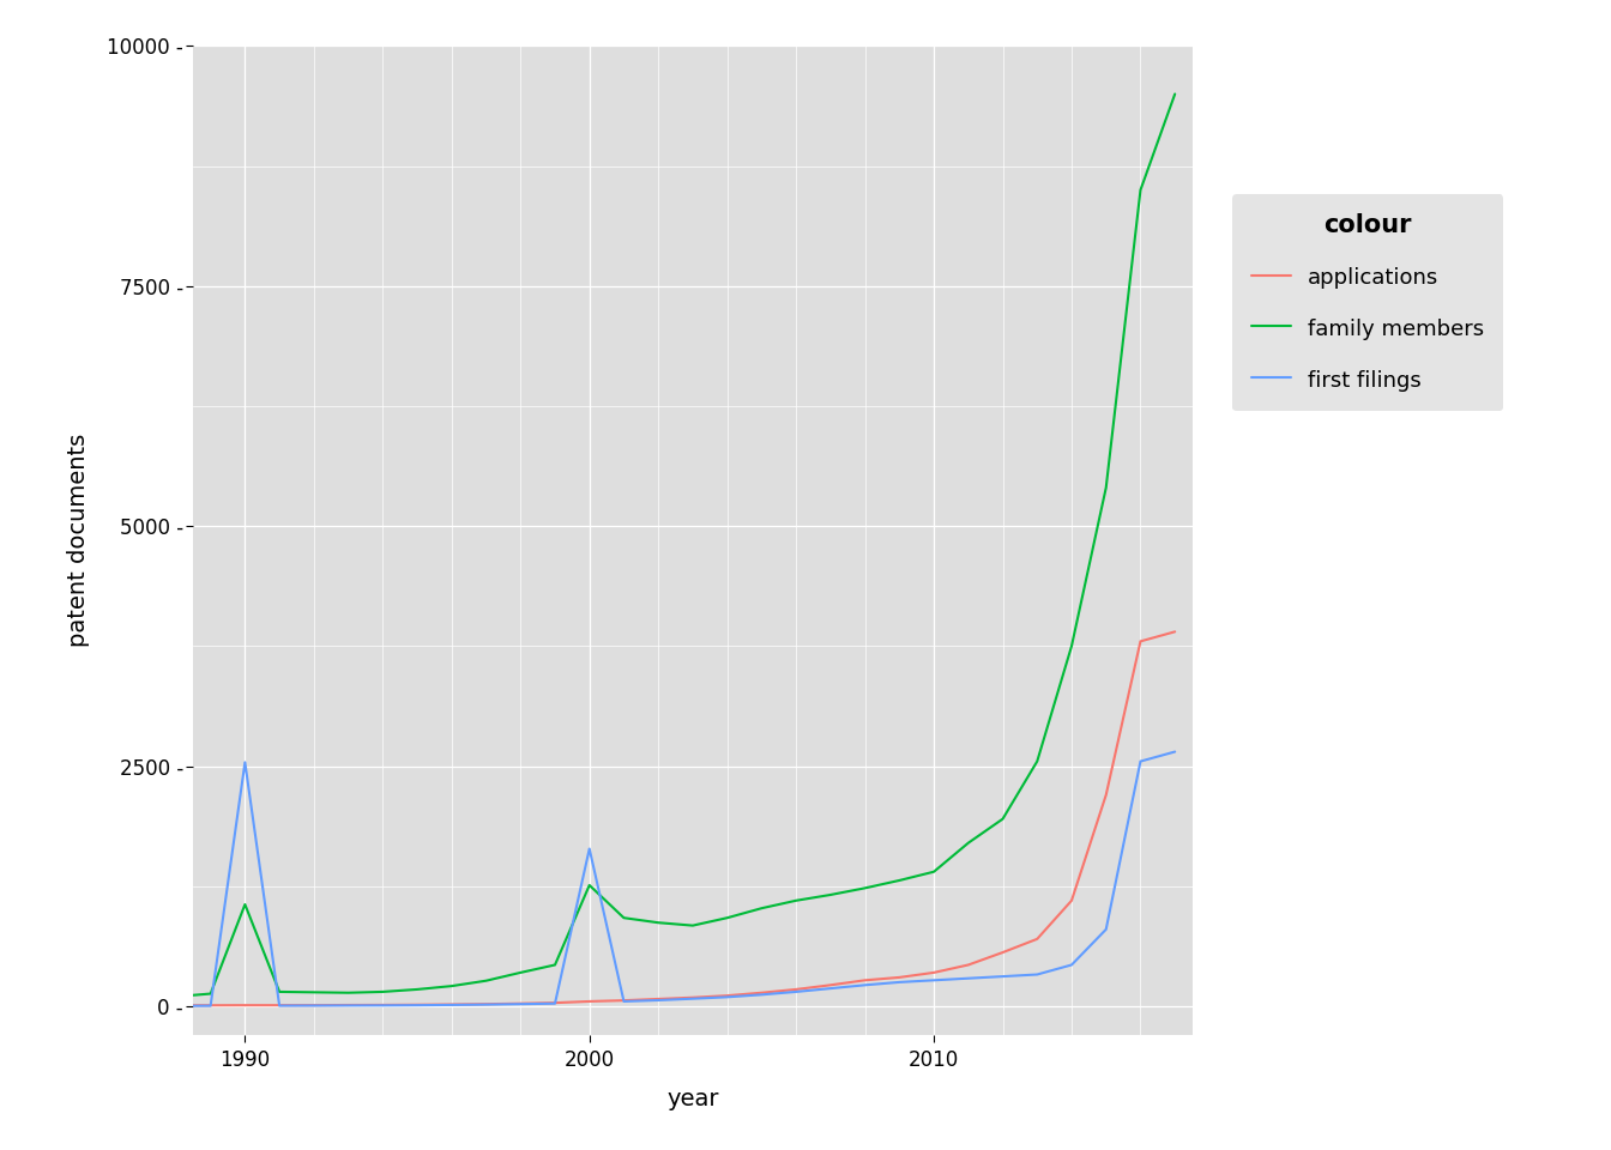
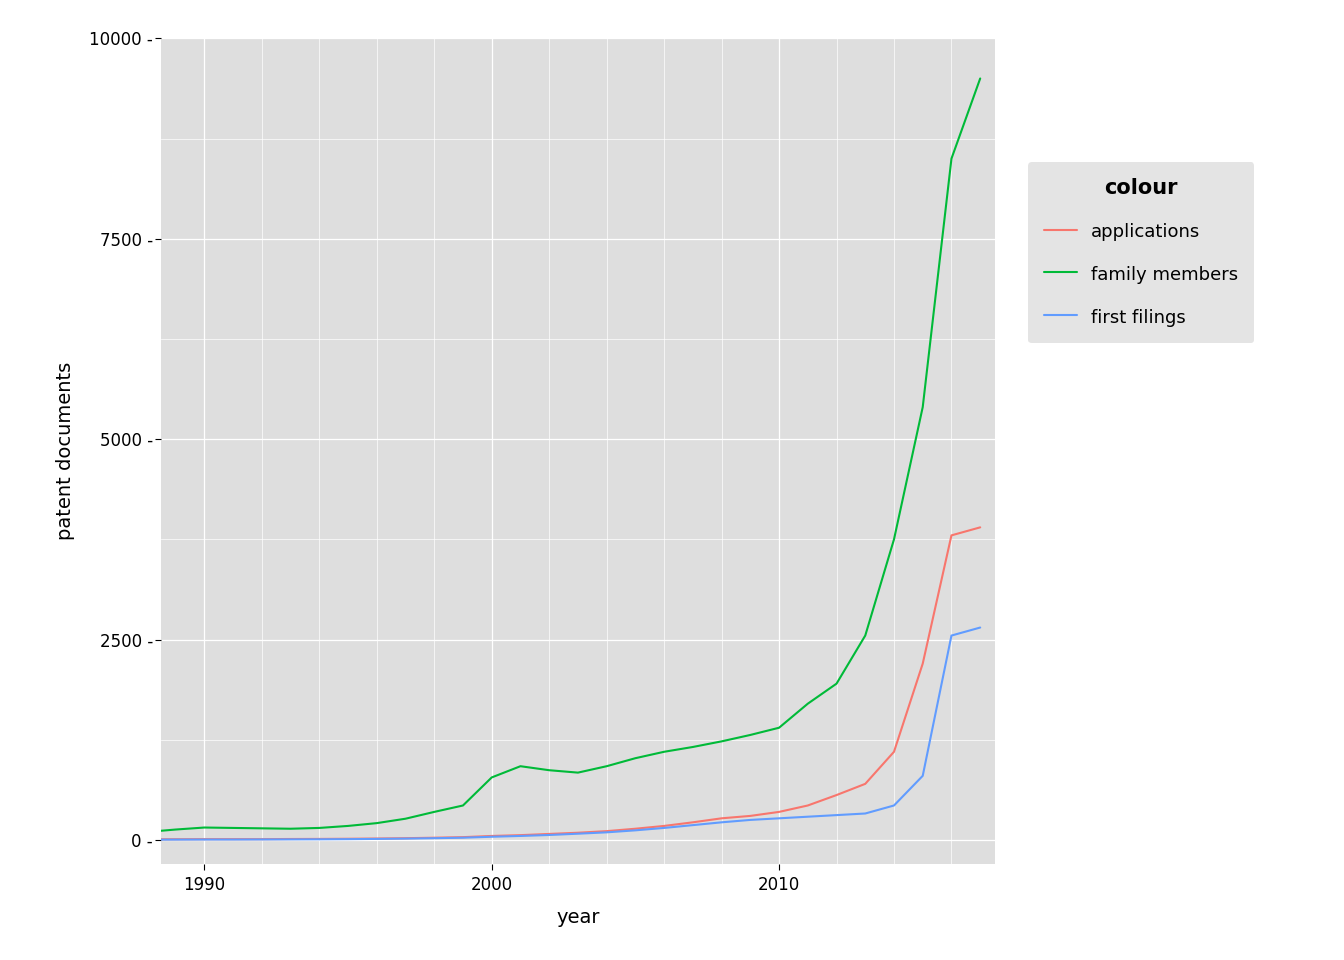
family members/1990: 1060 - -> 160 -
first filings/1990: 2540 - -> 0 -
family members/2000: 1260 - -> 780 -
first filings/2000: 1640 - -> 40 -
